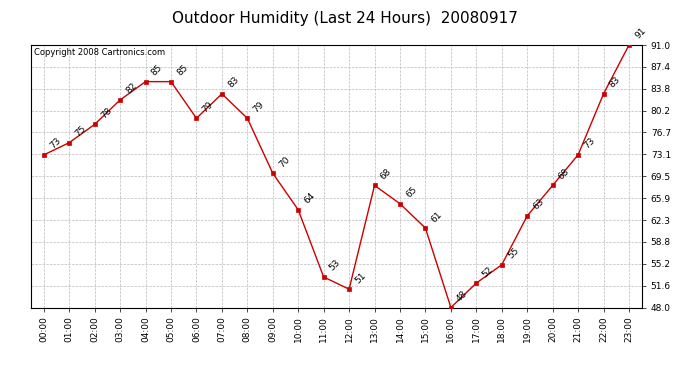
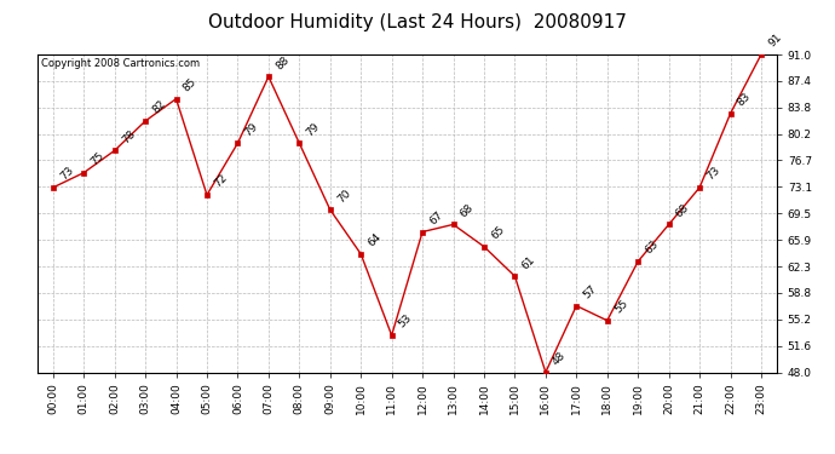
05:00: 85 -> 72
07:00: 83 -> 88
12:00: 51 -> 67
17:00: 52 -> 57
